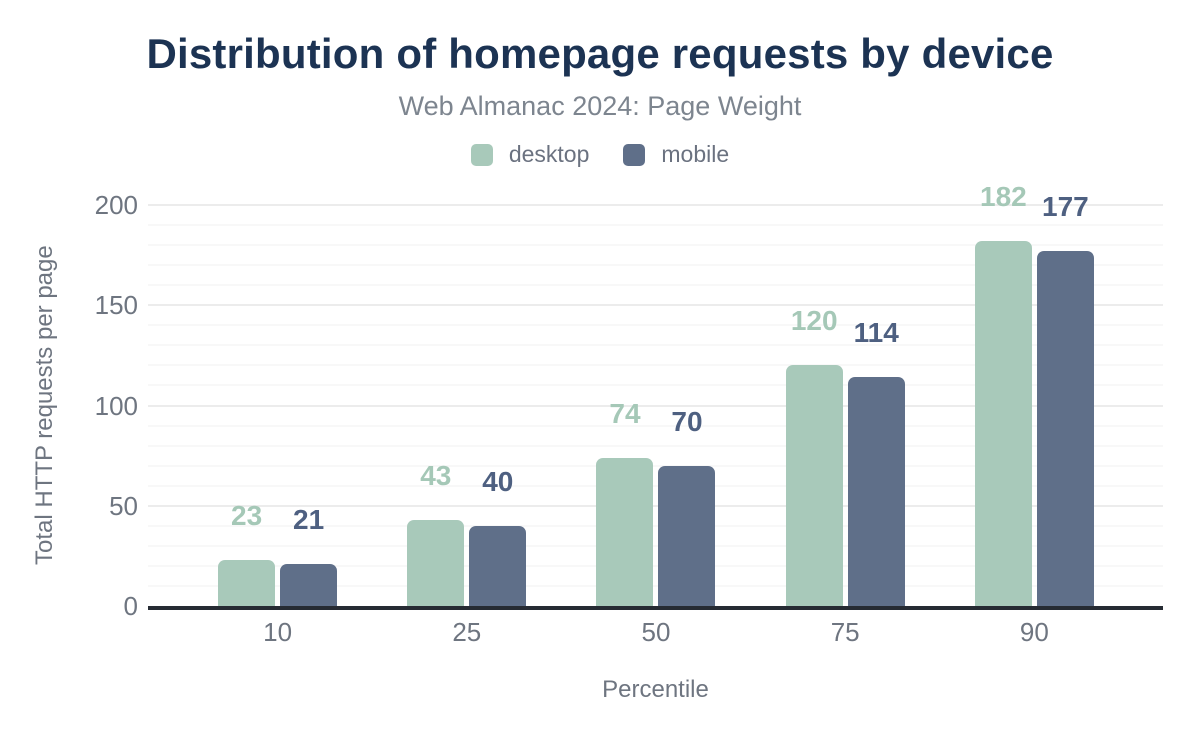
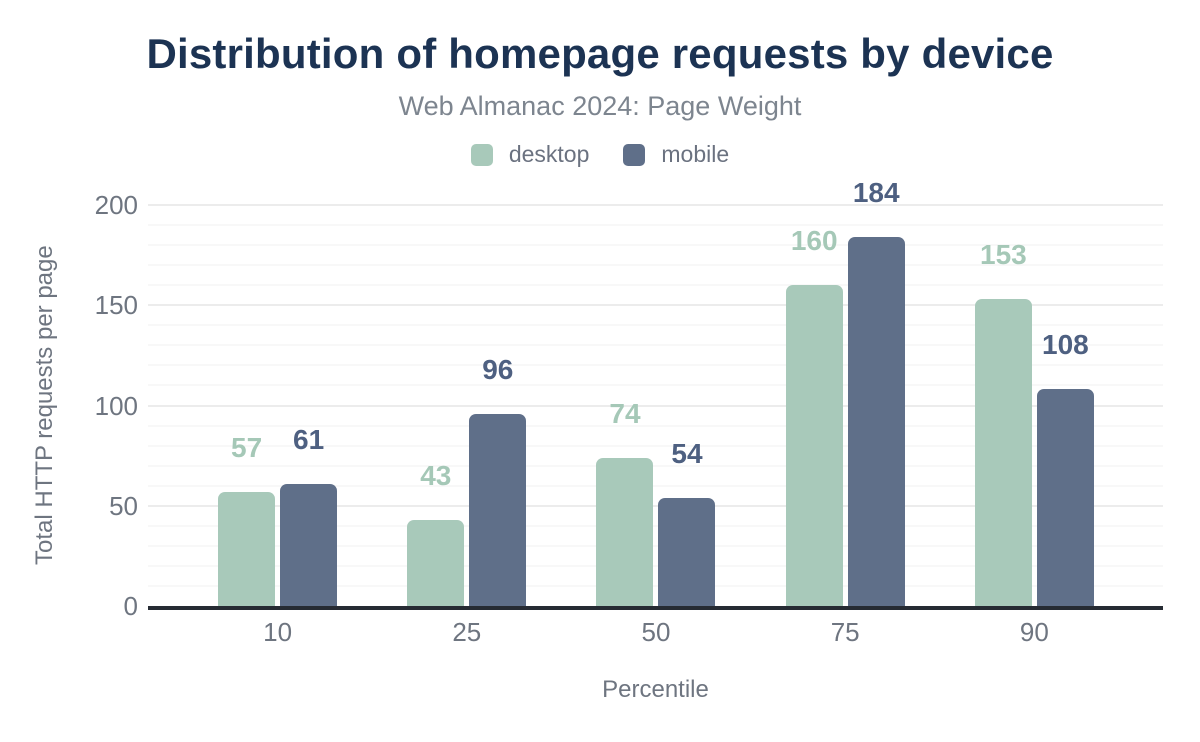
desktop/10: 23 -> 57
mobile/10: 21 -> 61
mobile/25: 40 -> 96
mobile/50: 70 -> 54
desktop/75: 120 -> 160
mobile/75: 114 -> 184
desktop/90: 182 -> 153
mobile/90: 177 -> 108
